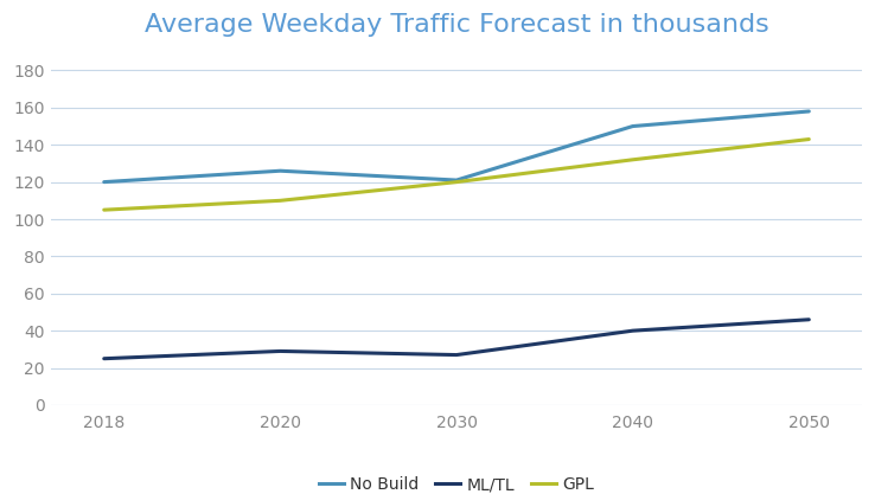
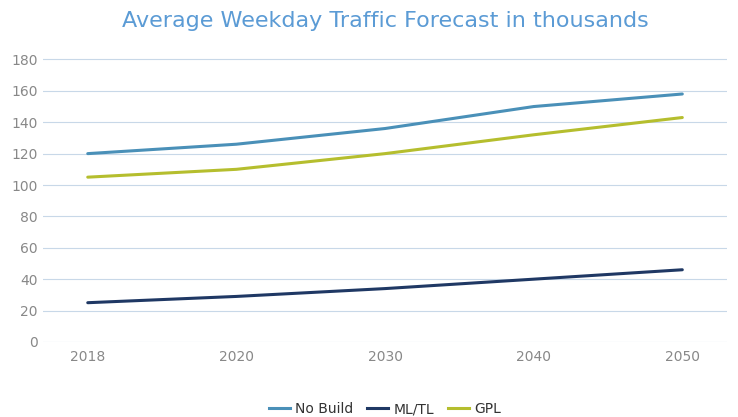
No Build/2030: 121 -> 136
ML/TL/2030: 27 -> 34
